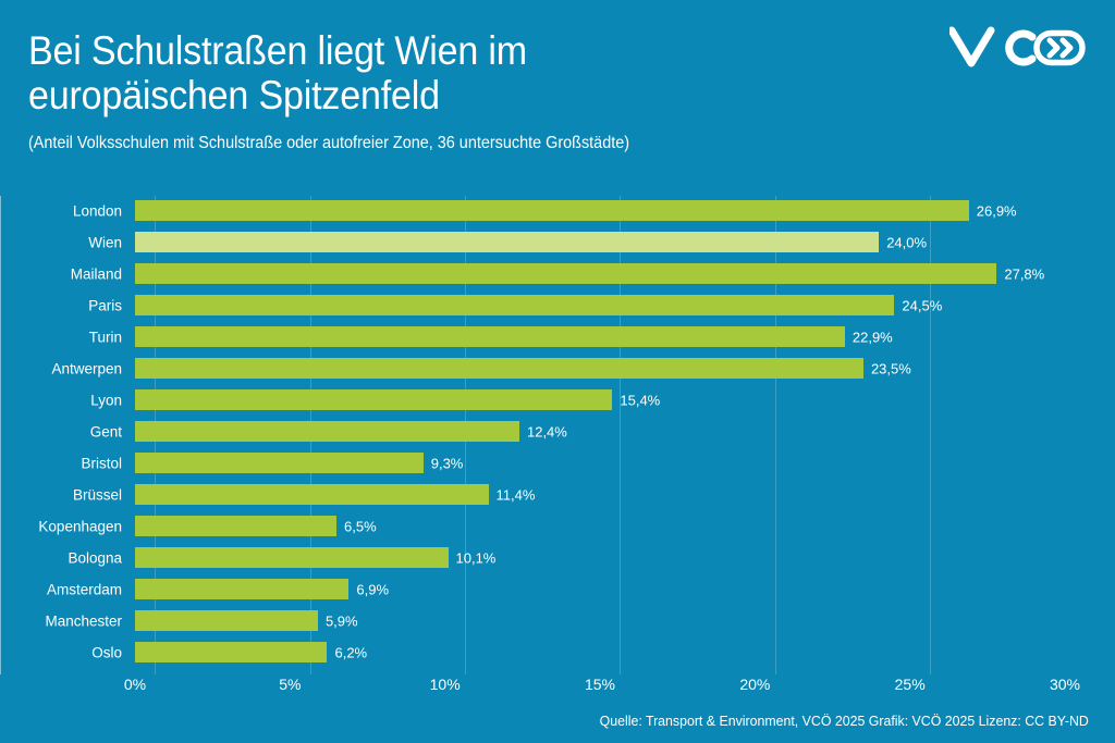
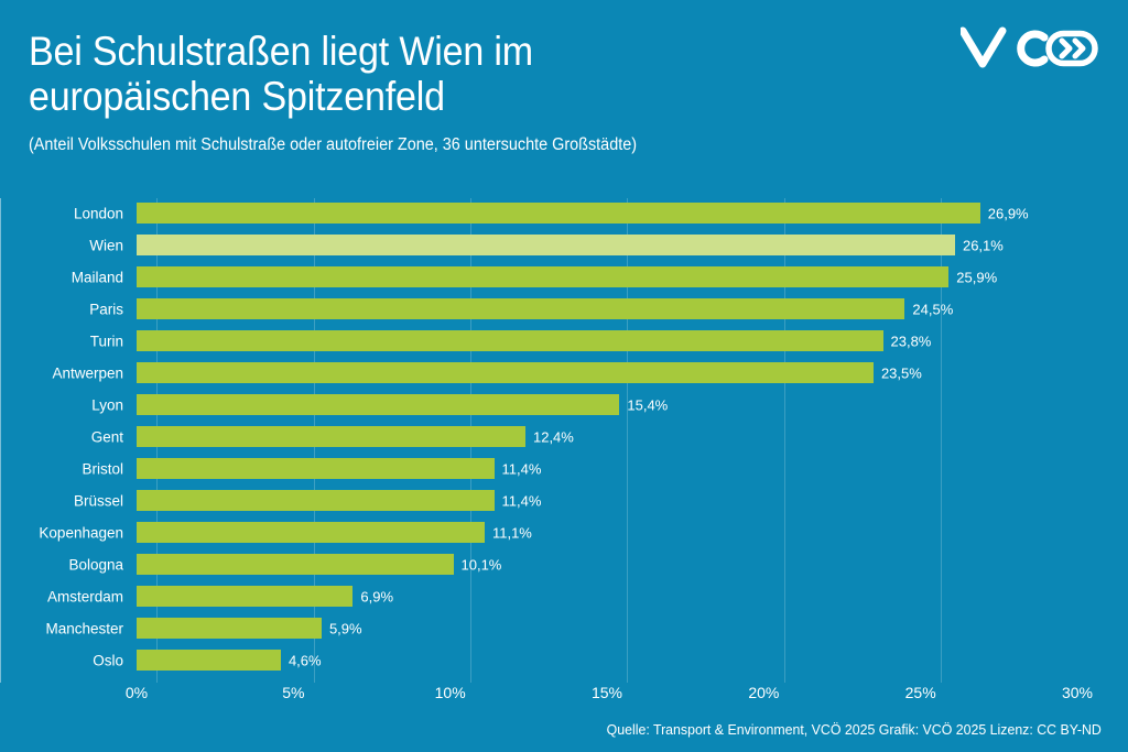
Wien: 24,0% -> 26,1%
Mailand: 27,8% -> 25,9%
Turin: 22,9% -> 23,8%
Bristol: 9,3% -> 11,4%
Kopenhagen: 6,5% -> 11,1%
Oslo: 6,2% -> 4,6%
